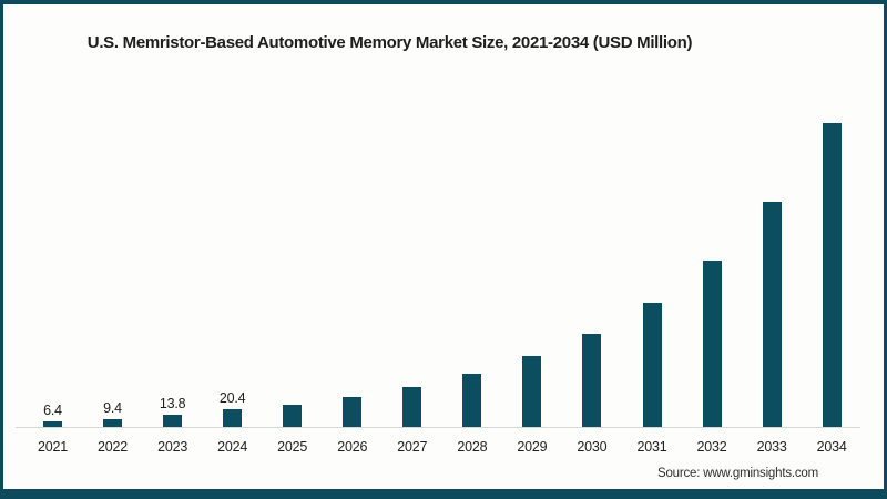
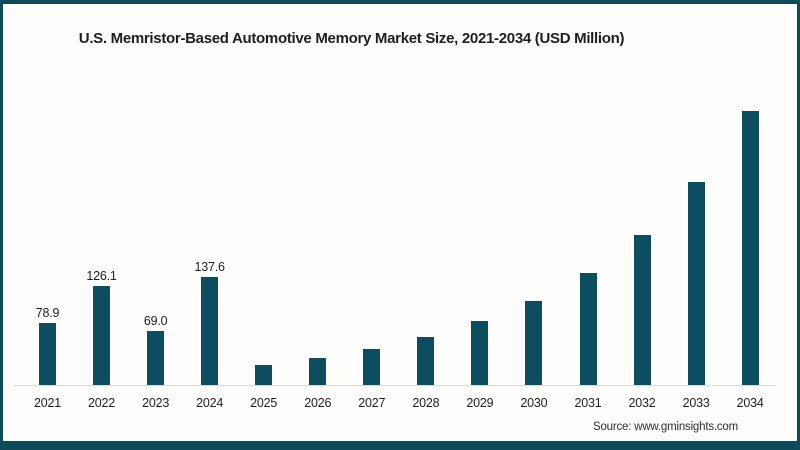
2021: 6.4 -> 78.9
2022: 9.4 -> 126.1
2023: 13.8 -> 69.0
2024: 20.4 -> 137.6
